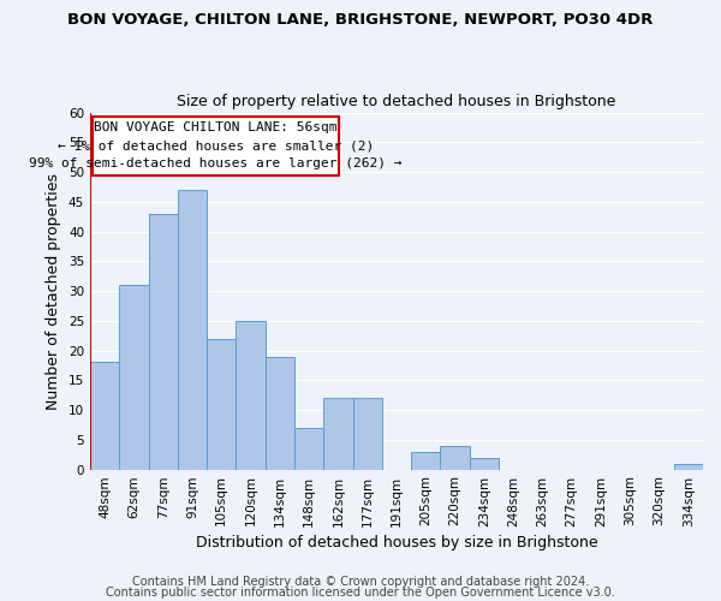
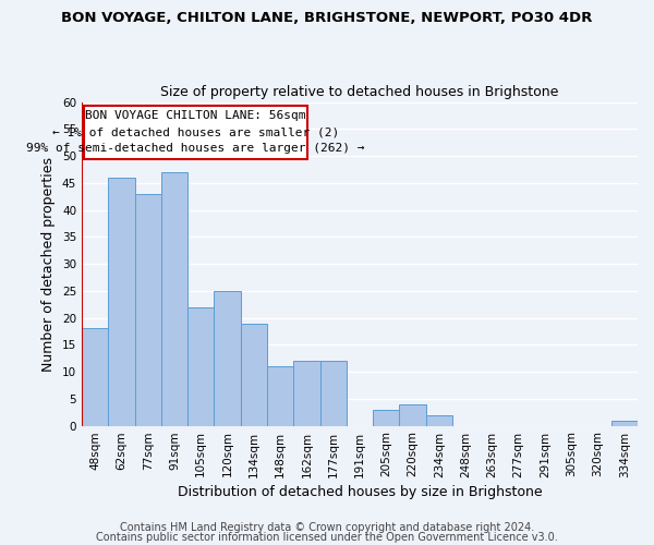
62sqm: 31 -> 46
148sqm: 7 -> 11
